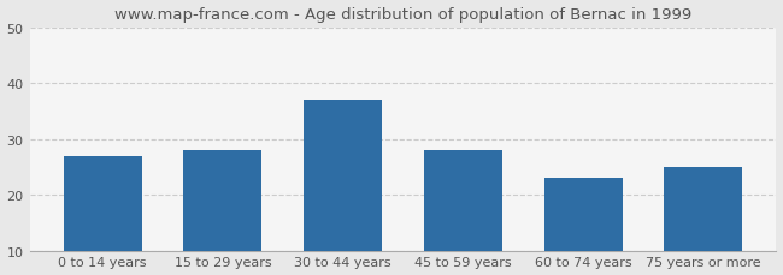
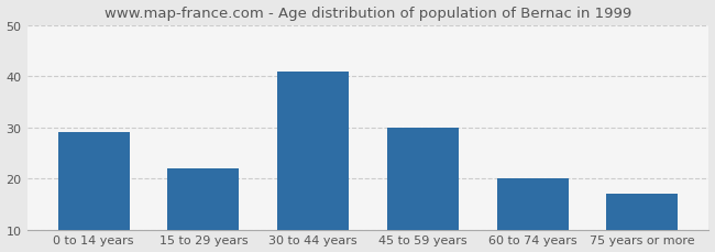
0 to 14 years: 27 -> 29
15 to 29 years: 28 -> 22
30 to 44 years: 37 -> 41
45 to 59 years: 28 -> 30
60 to 74 years: 23 -> 20
75 years or more: 25 -> 17
